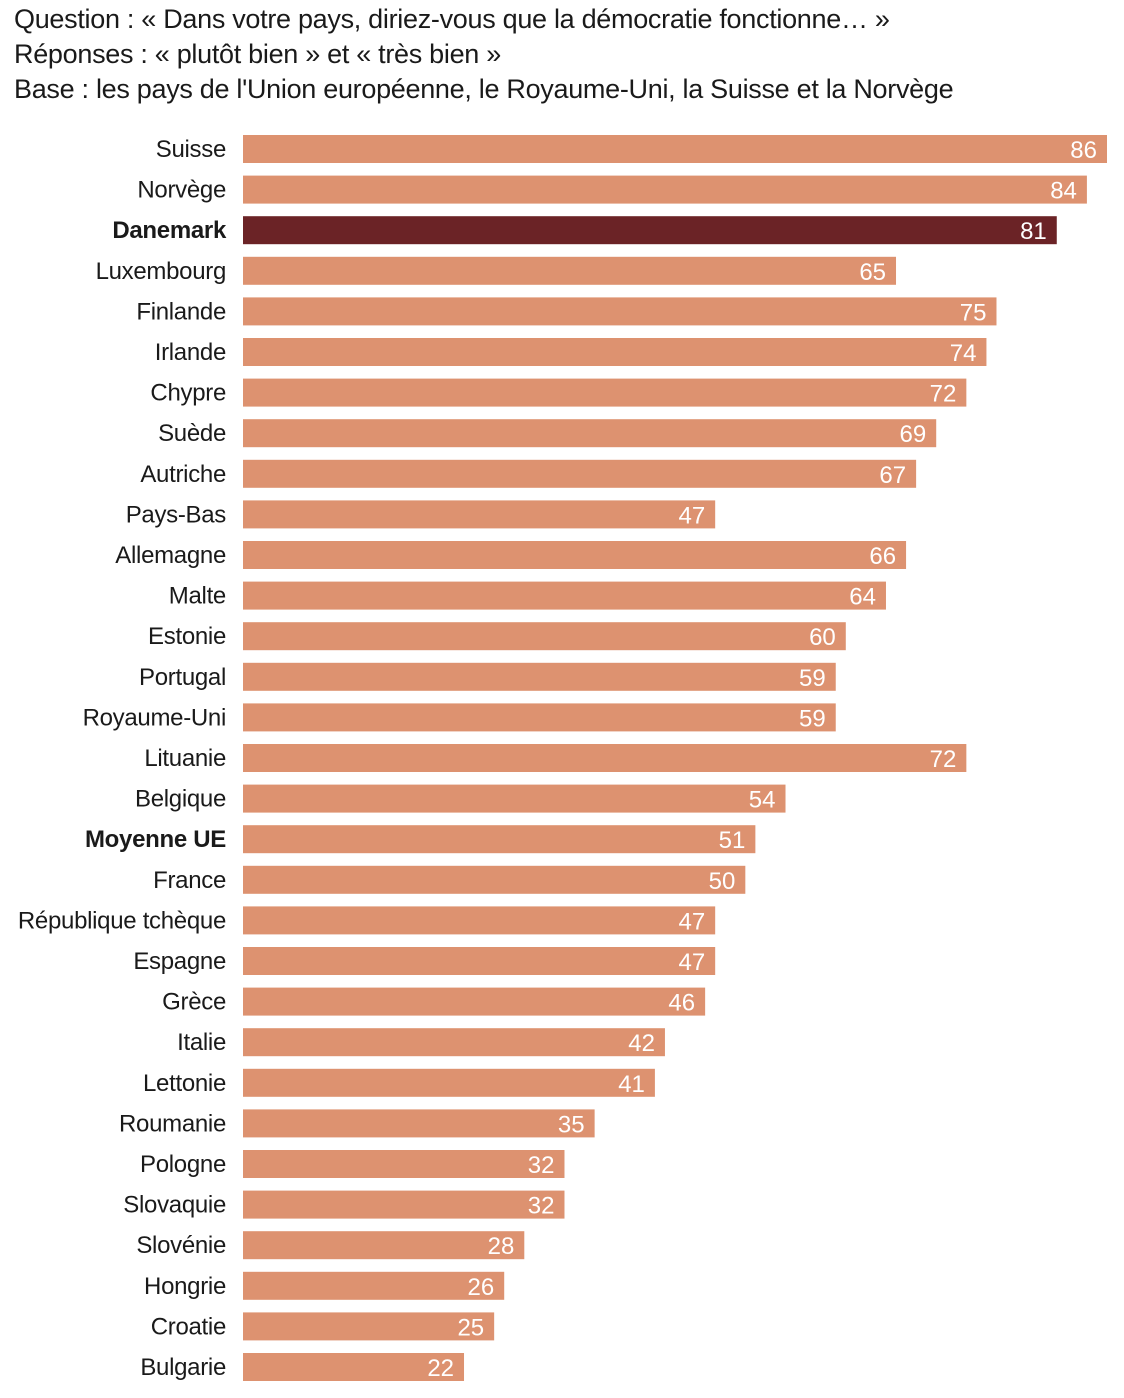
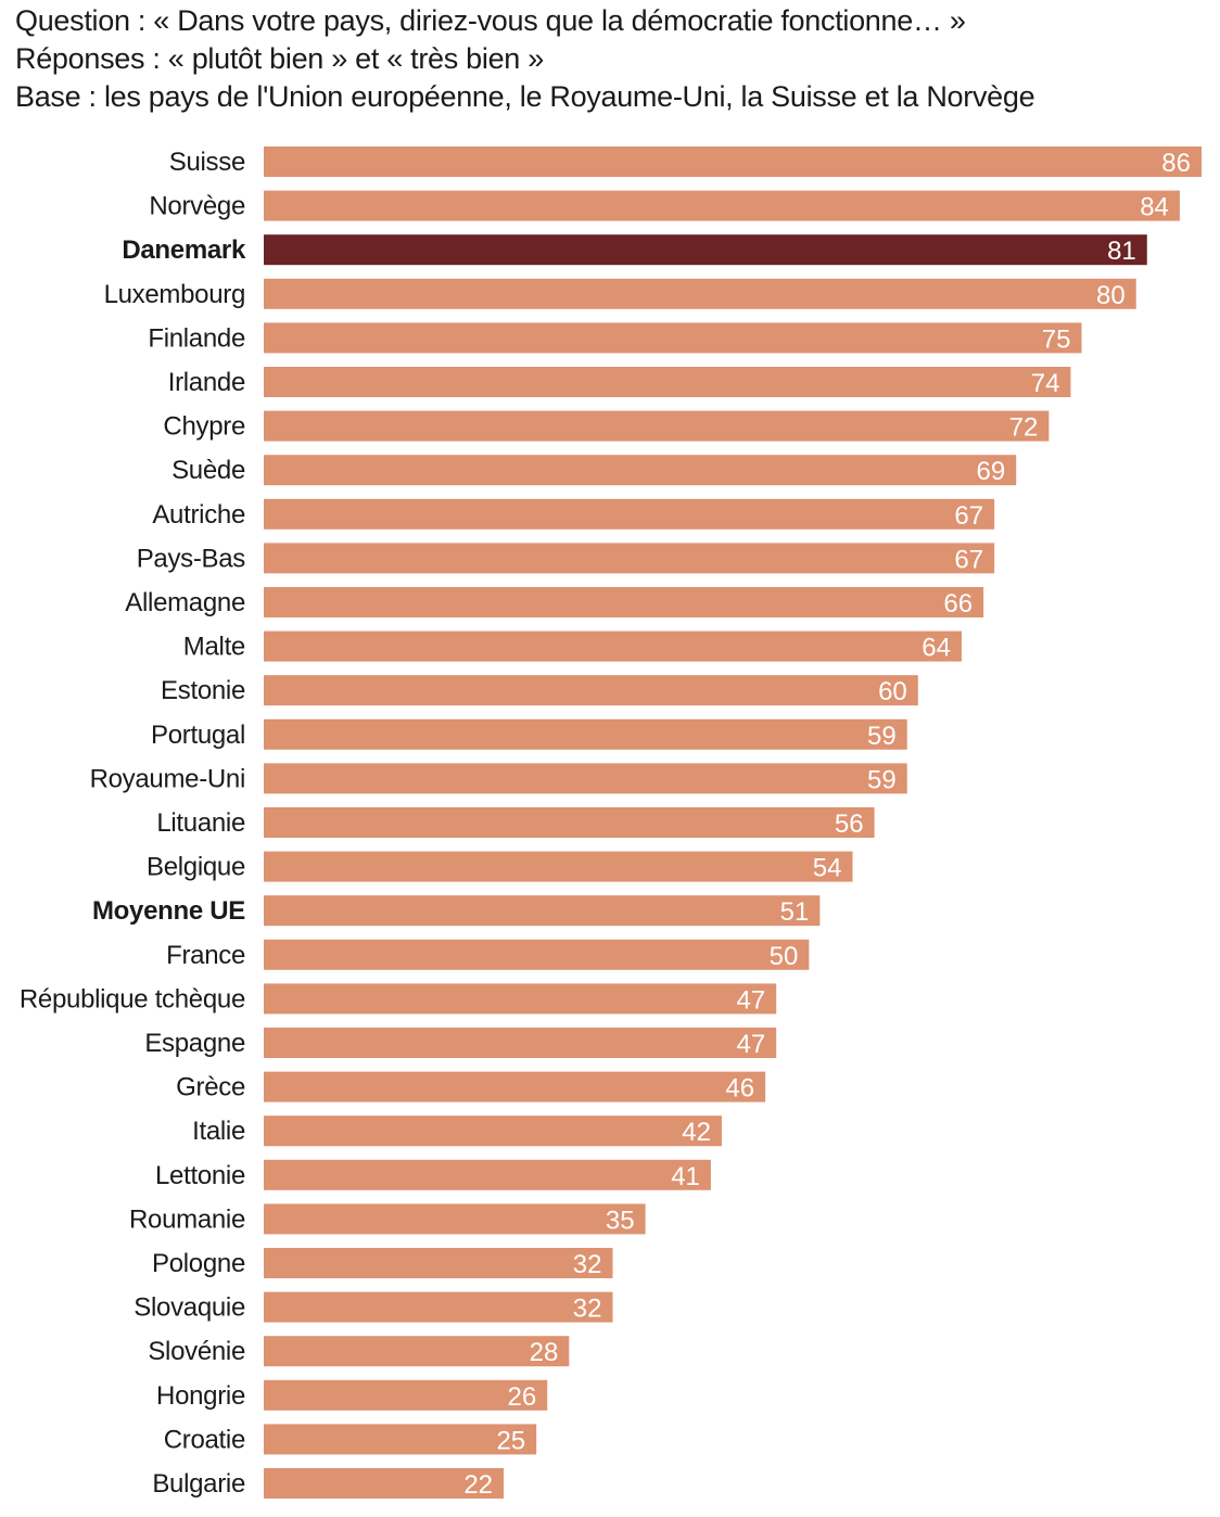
Luxembourg: 65 -> 80
Pays-Bas: 47 -> 67
Lituanie: 72 -> 56
